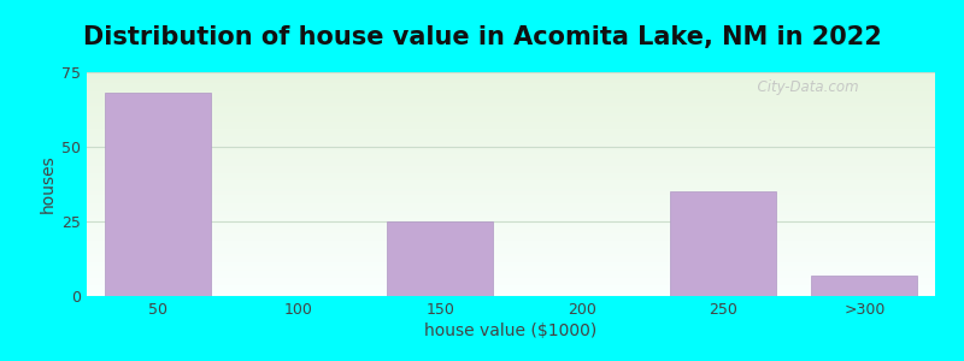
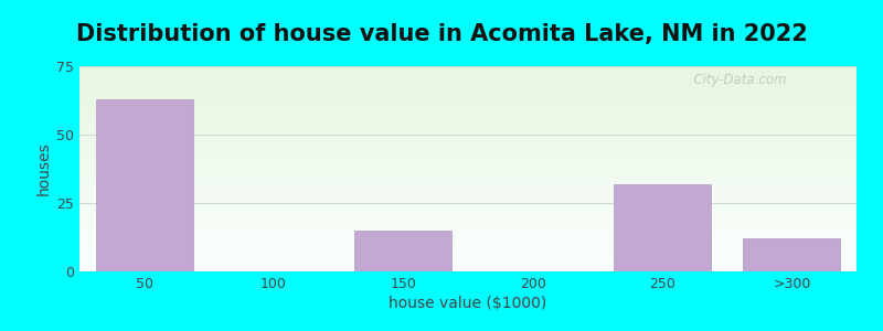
50: 68 -> 63
150: 25 -> 15
250: 35 -> 32
>300: 7 -> 12
